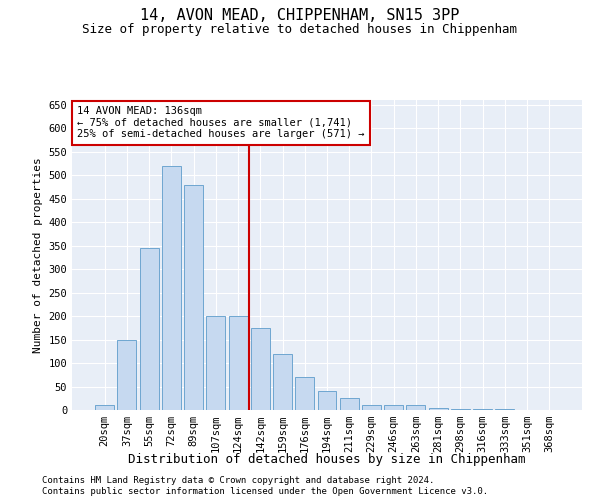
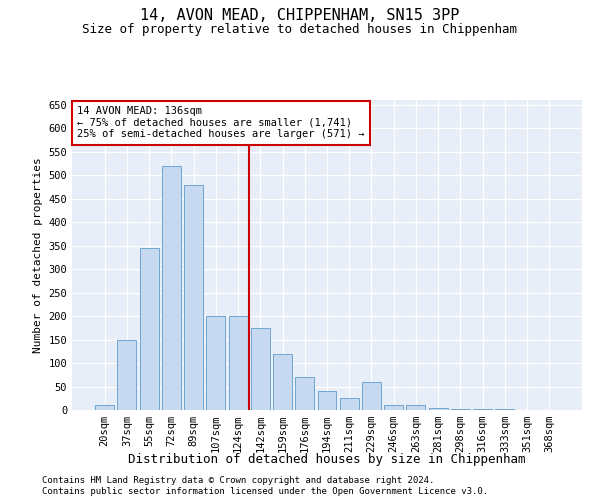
229sqm: 10 -> 60
